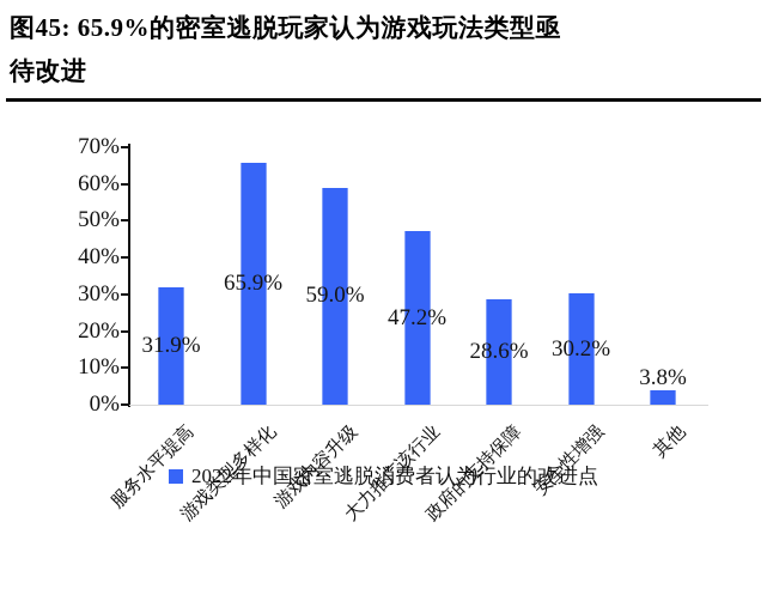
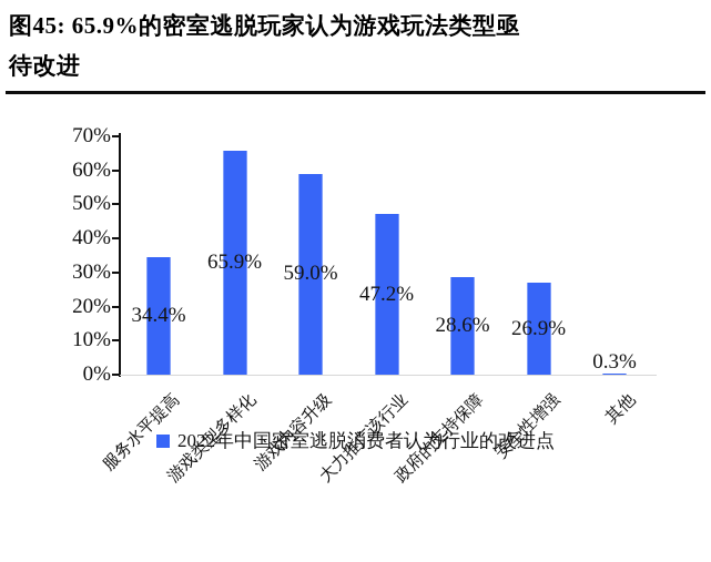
服务水平提高: 31.9% -> 34.4%
安全性增强: 30.2% -> 26.9%
其他: 3.8% -> 0.3%
